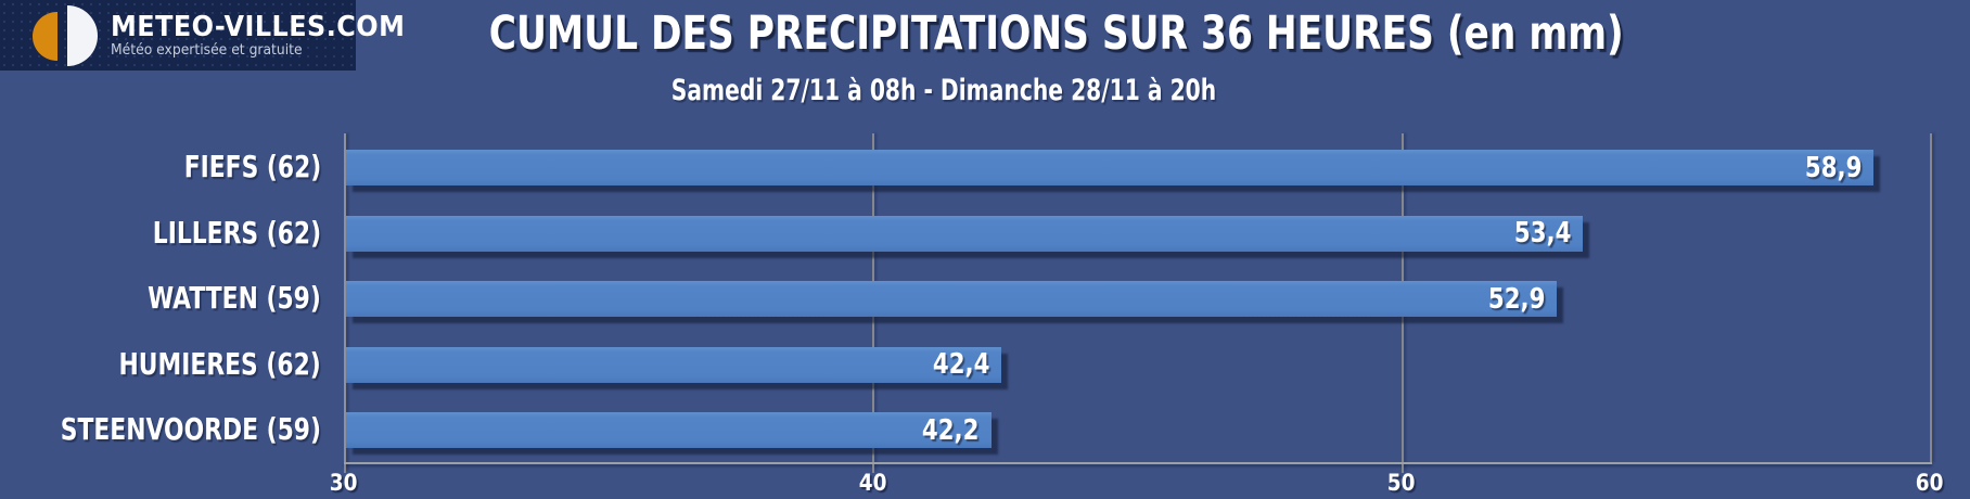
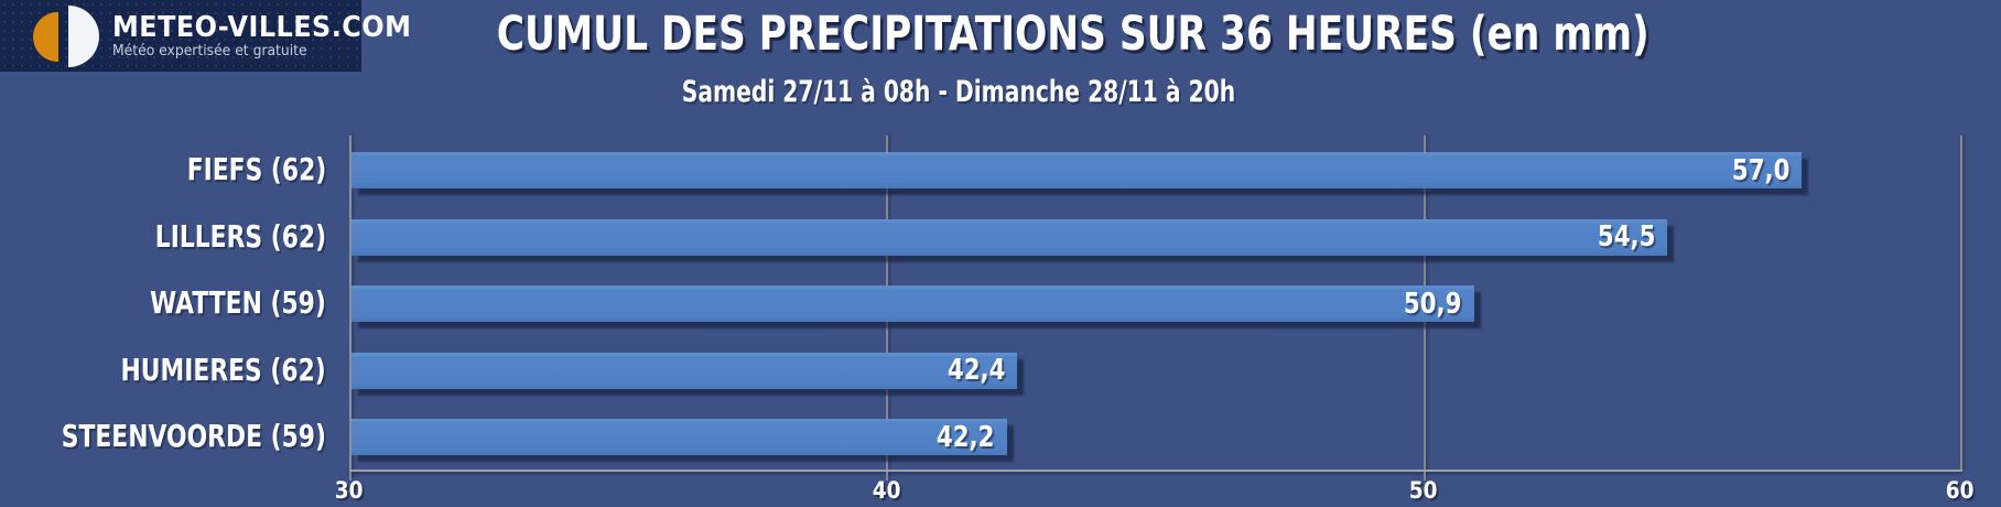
FIEFS (62): 58,9 -> 57,0
LILLERS (62): 53,4 -> 54,5
WATTEN (59): 52,9 -> 50,9
